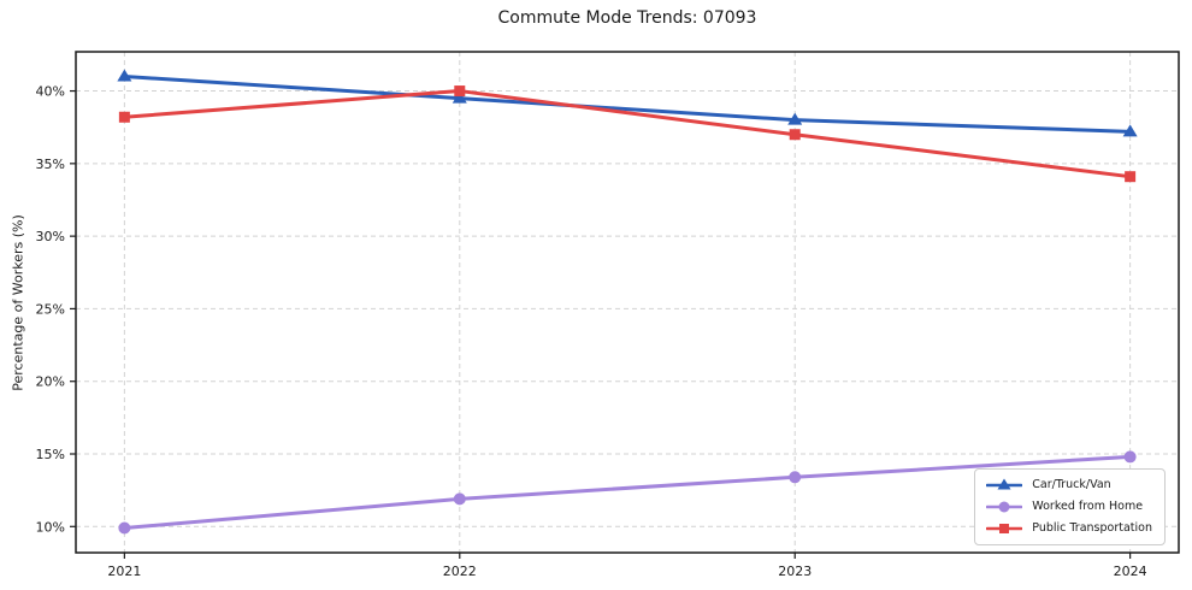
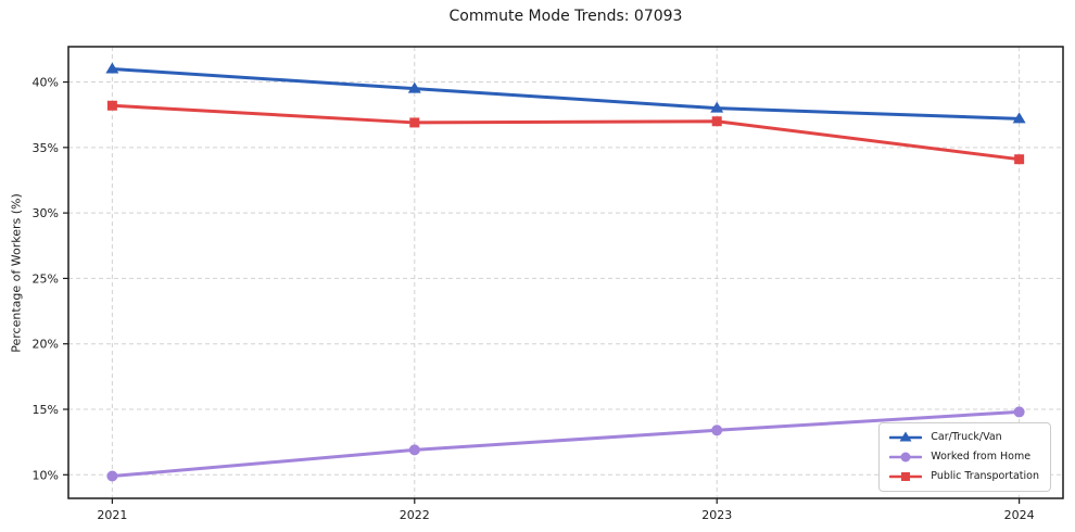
Public Transportation/2022: 40.0% -> 36.9%
